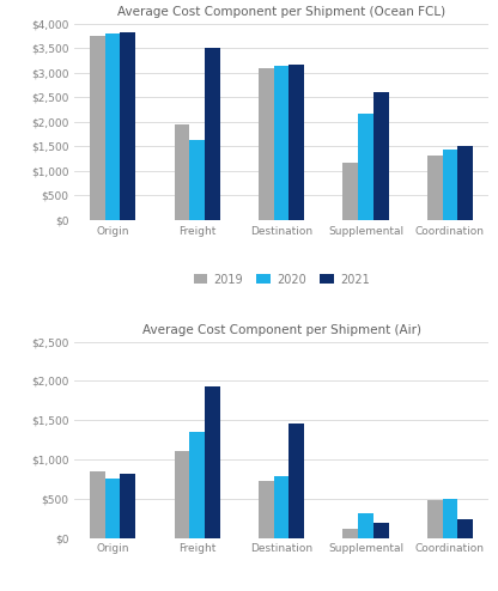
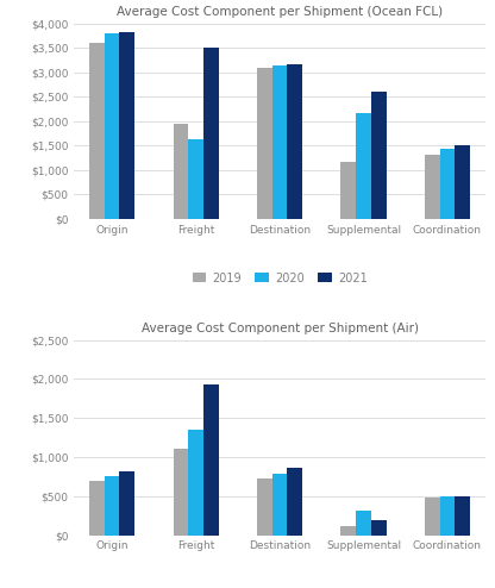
Average Cost Component per Shipment (Ocean FCL)/2019/Origin: $3,750 -> $3,600
Average Cost Component per Shipment (Air)/2019/Origin: $840 -> $700
Average Cost Component per Shipment (Air)/2021/Destination: $1,460 -> $860
Average Cost Component per Shipment (Air)/2021/Coordination: $240 -> $500
